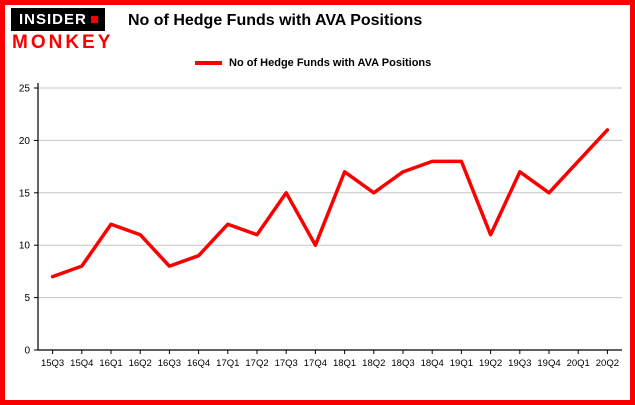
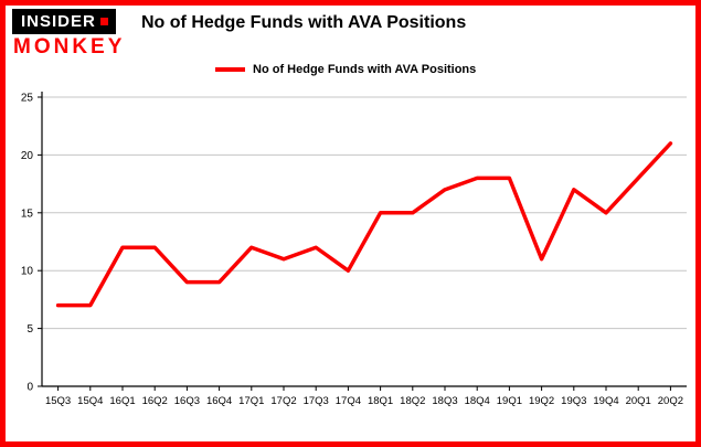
15Q4: 8 -> 7
16Q2: 11 -> 12
16Q3: 8 -> 9
17Q3: 15 -> 12
18Q1: 17 -> 15
